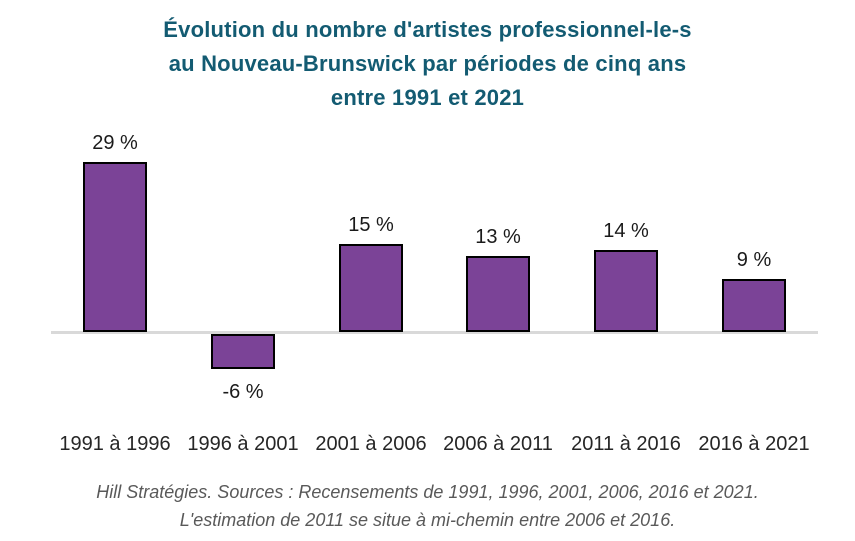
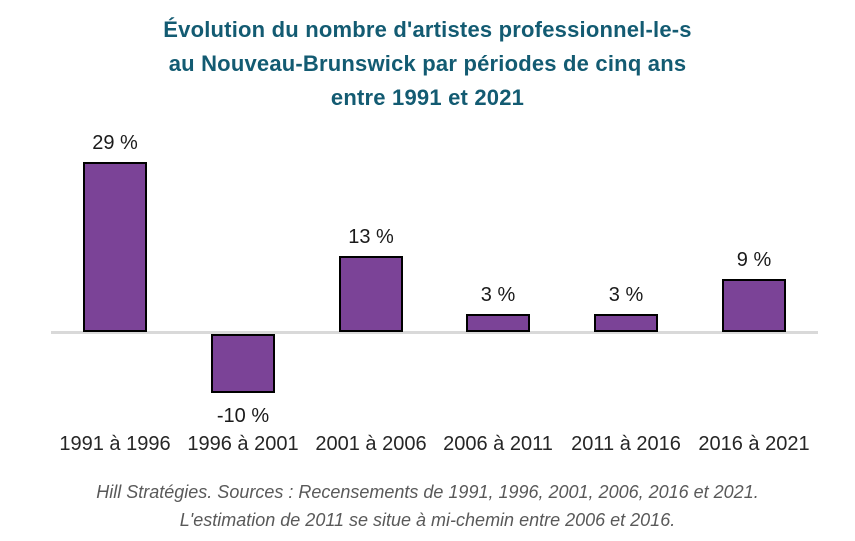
1996 à 2001: -6 -> -10
2001 à 2006: 15 -> 13
2006 à 2011: 13 -> 3
2011 à 2016: 14 -> 3
